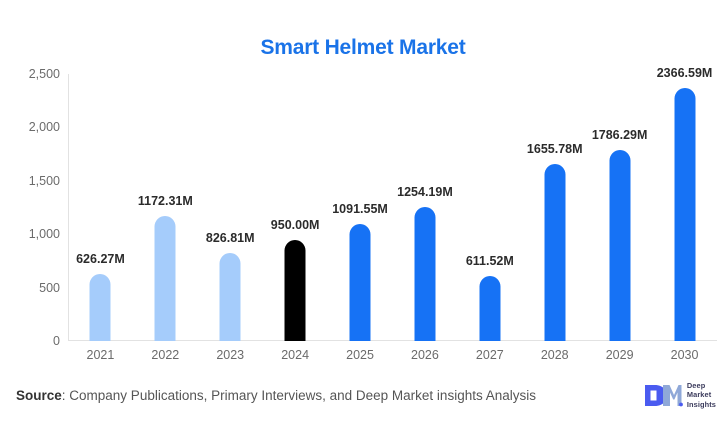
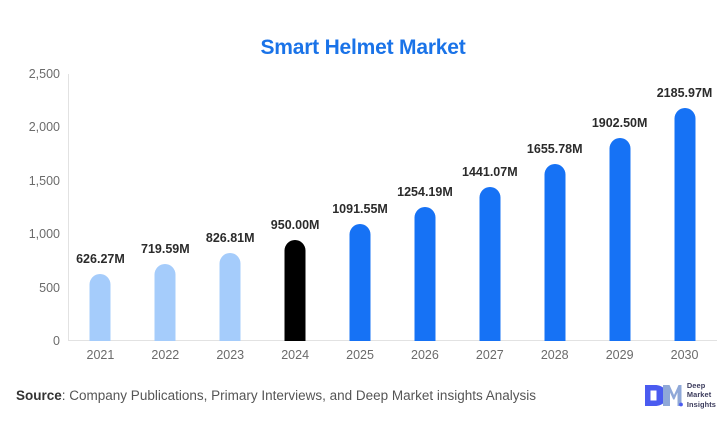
2022: 1172.31M -> 719.59M
2027: 611.52M -> 1441.07M
2029: 1786.29M -> 1902.50M
2030: 2366.59M -> 2185.97M
